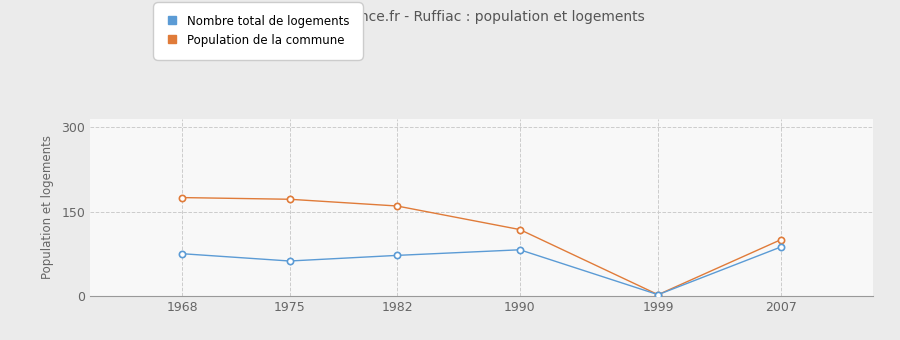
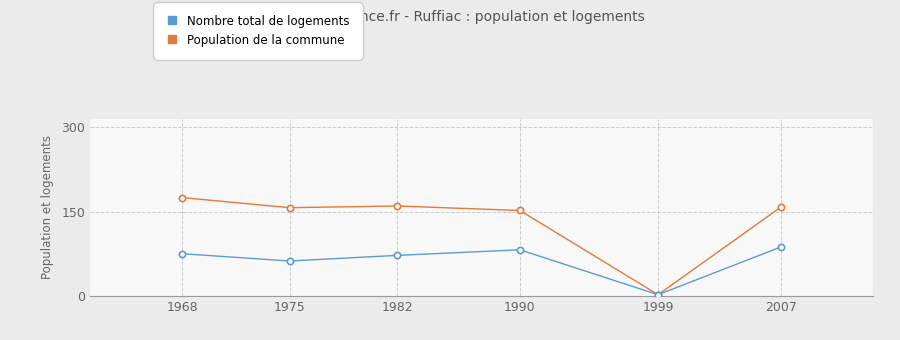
Population de la commune/1975: 172 -> 157
Population de la commune/1990: 118 -> 152
Population de la commune/2007: 100 -> 158
